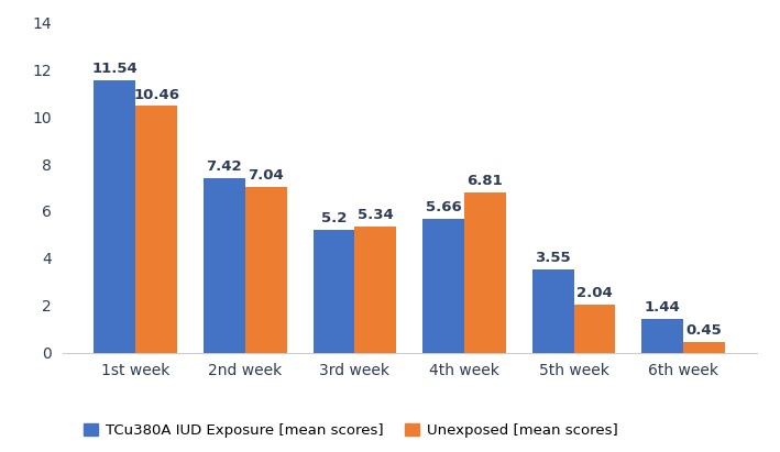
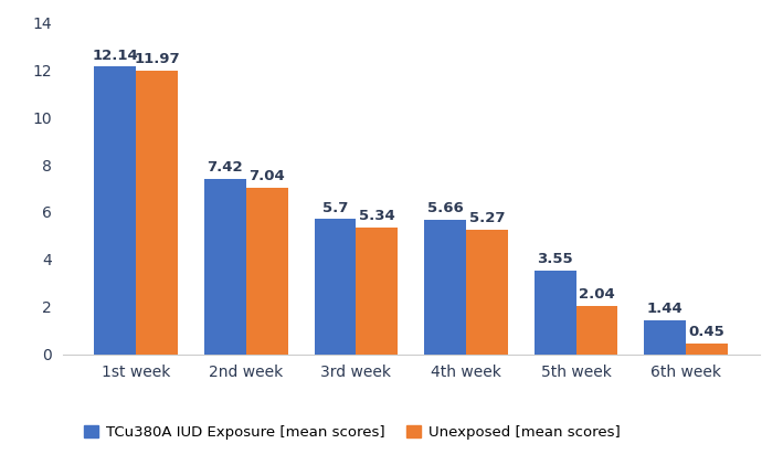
TCu380A IUD Exposure [mean scores]/1st week: 11.54 -> 12.14
Unexposed [mean scores]/1st week: 10.46 -> 11.97
TCu380A IUD Exposure [mean scores]/3rd week: 5.2 -> 5.7
Unexposed [mean scores]/4th week: 6.81 -> 5.27
